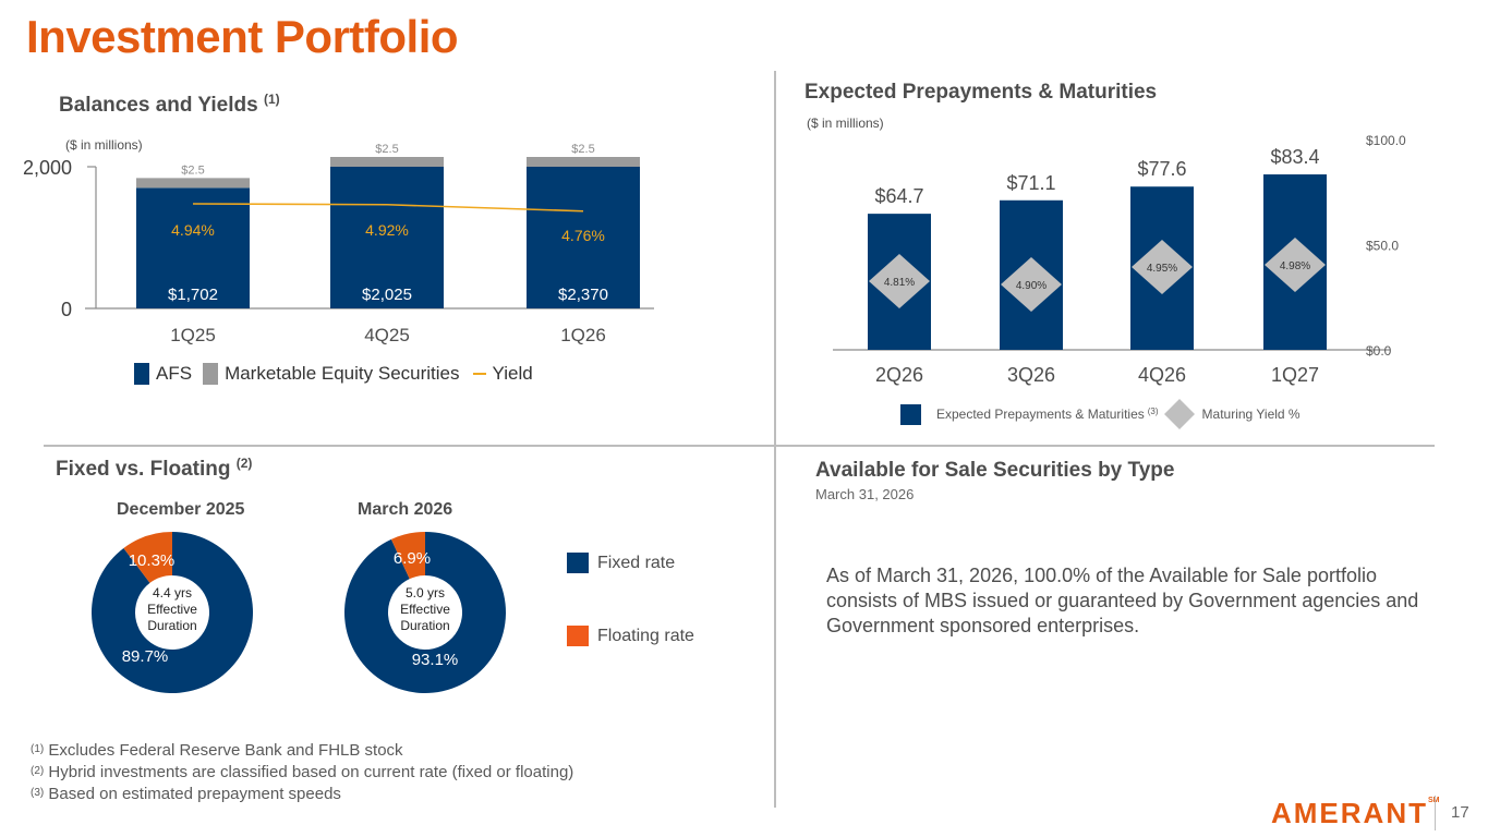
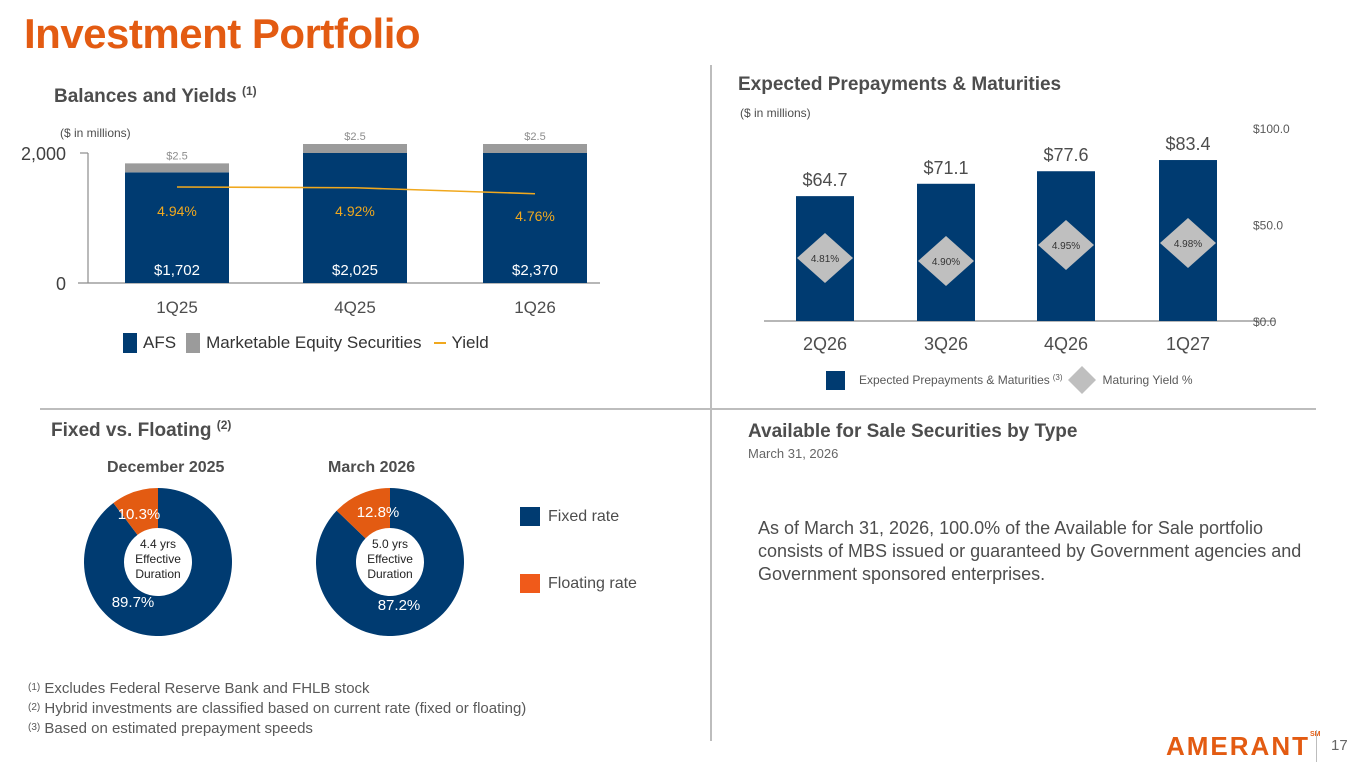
March 2026/Fixed rate: 93.1% -> 87.2%
March 2026/Floating rate: 6.9% -> 12.8%
